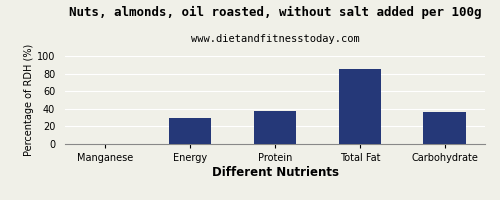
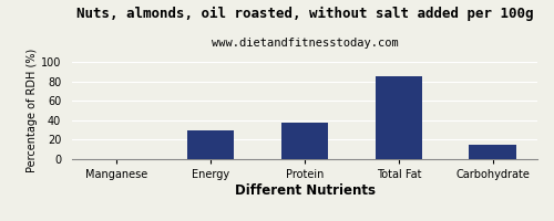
Carbohydrate: 36 -> 15
